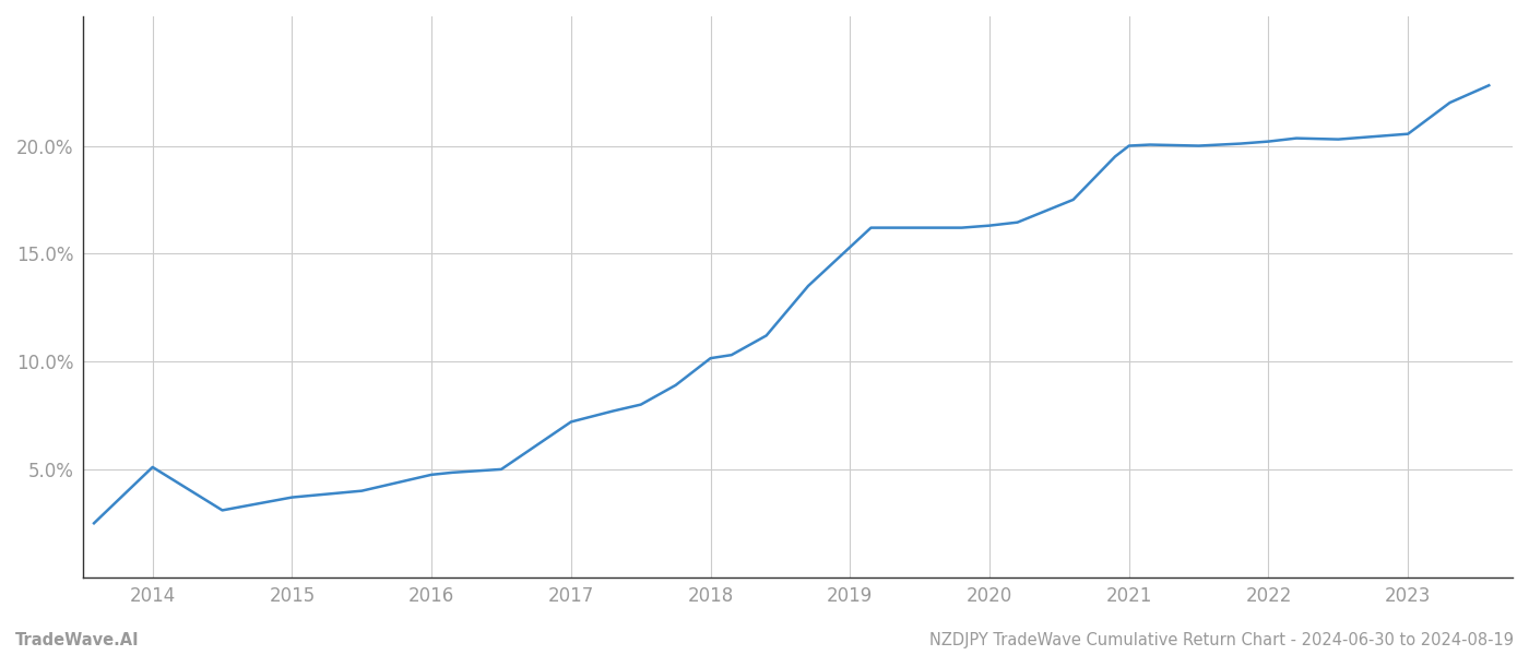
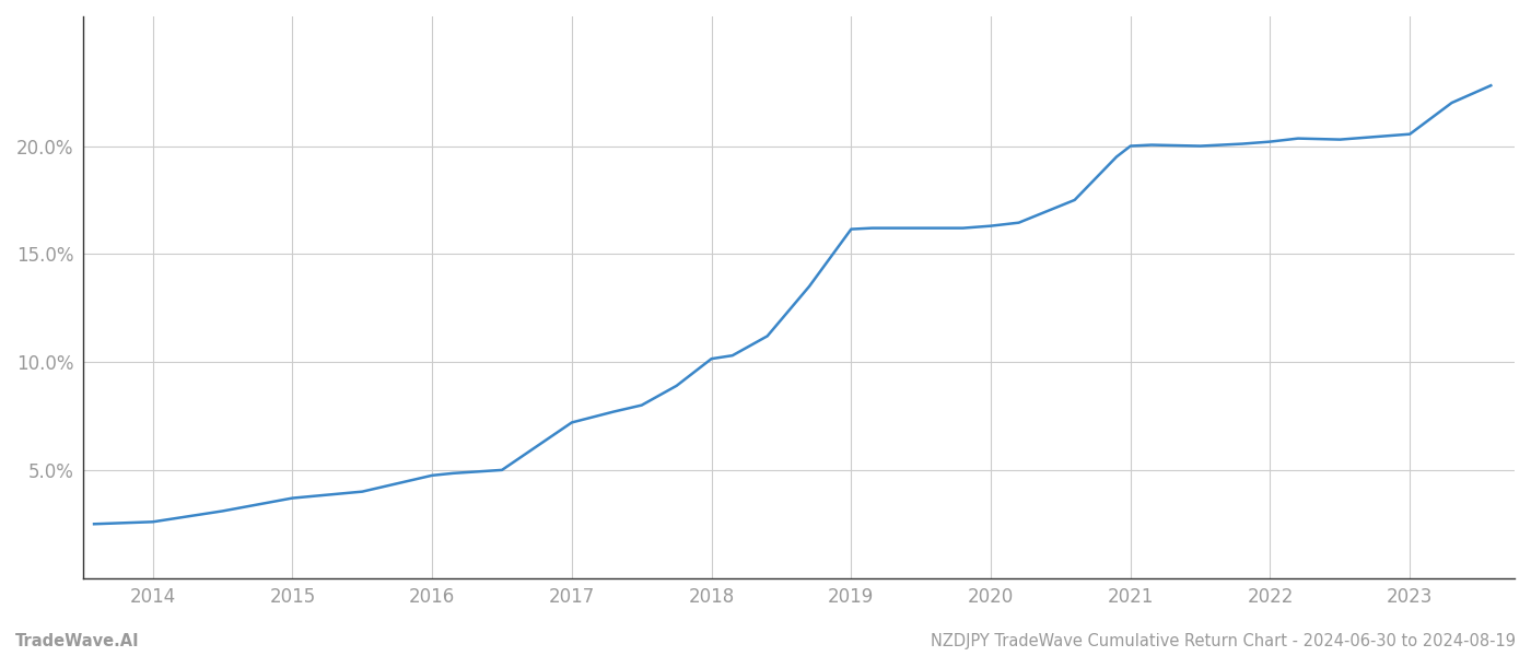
2014: 5.1% -> 2.6%
2019: 15.3% -> 16.1%
